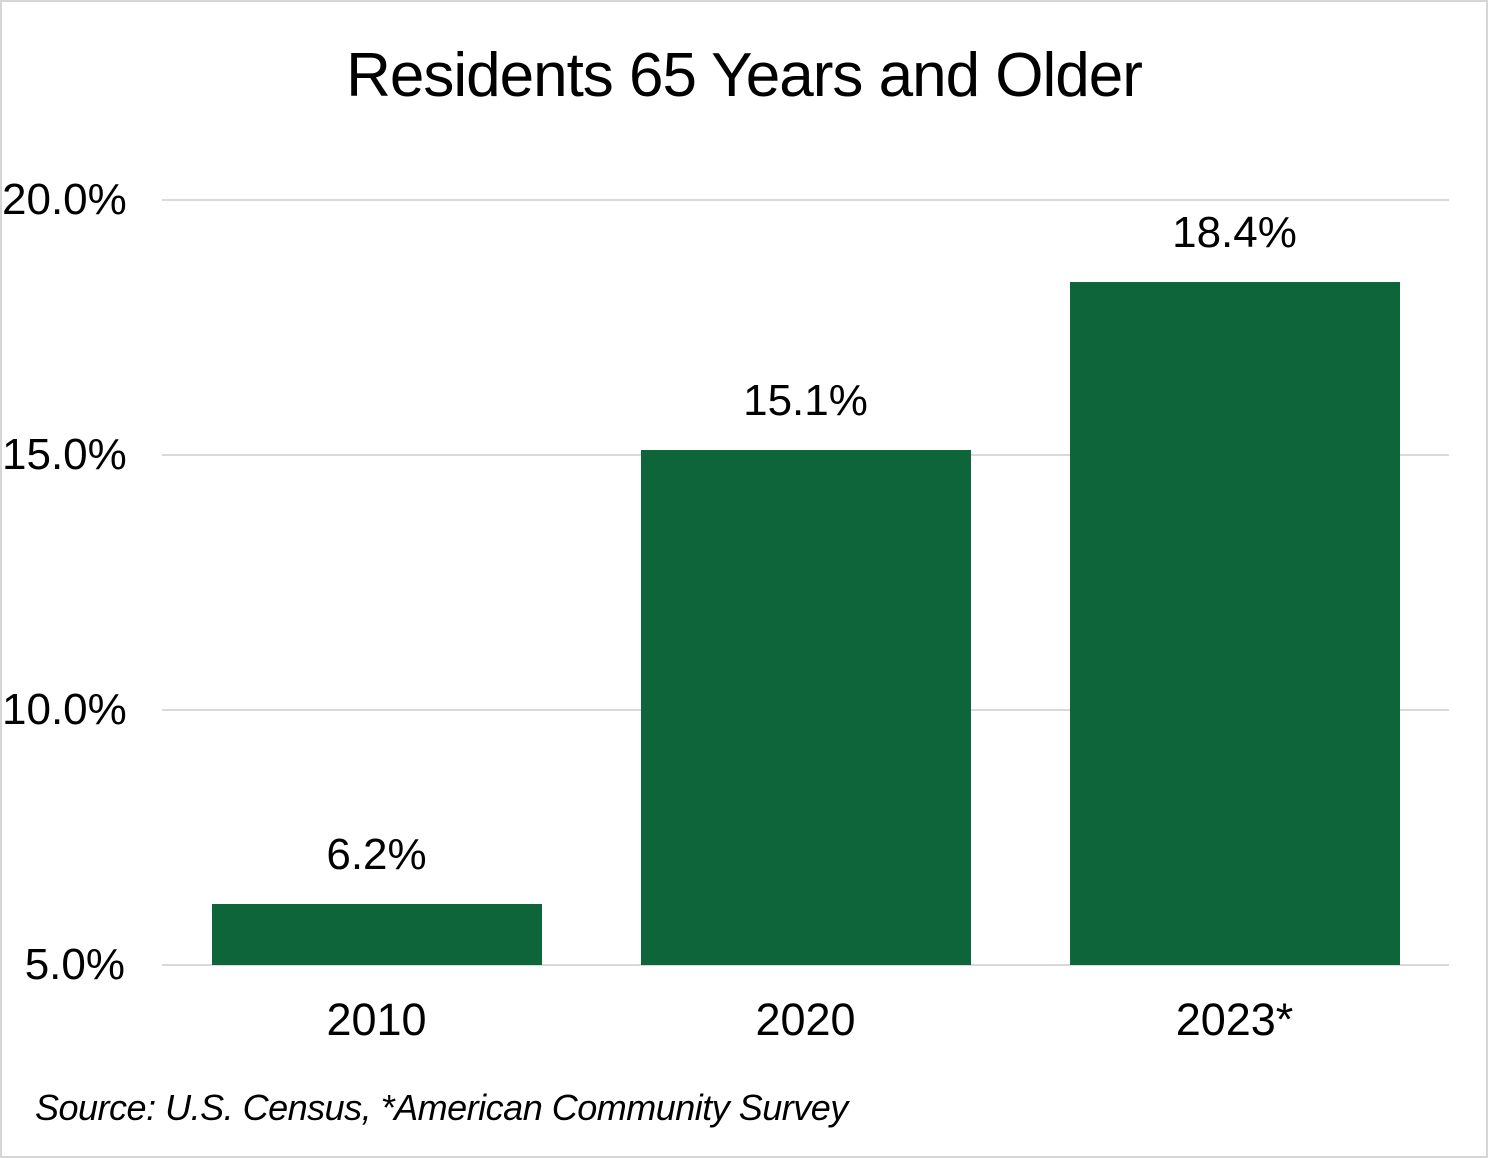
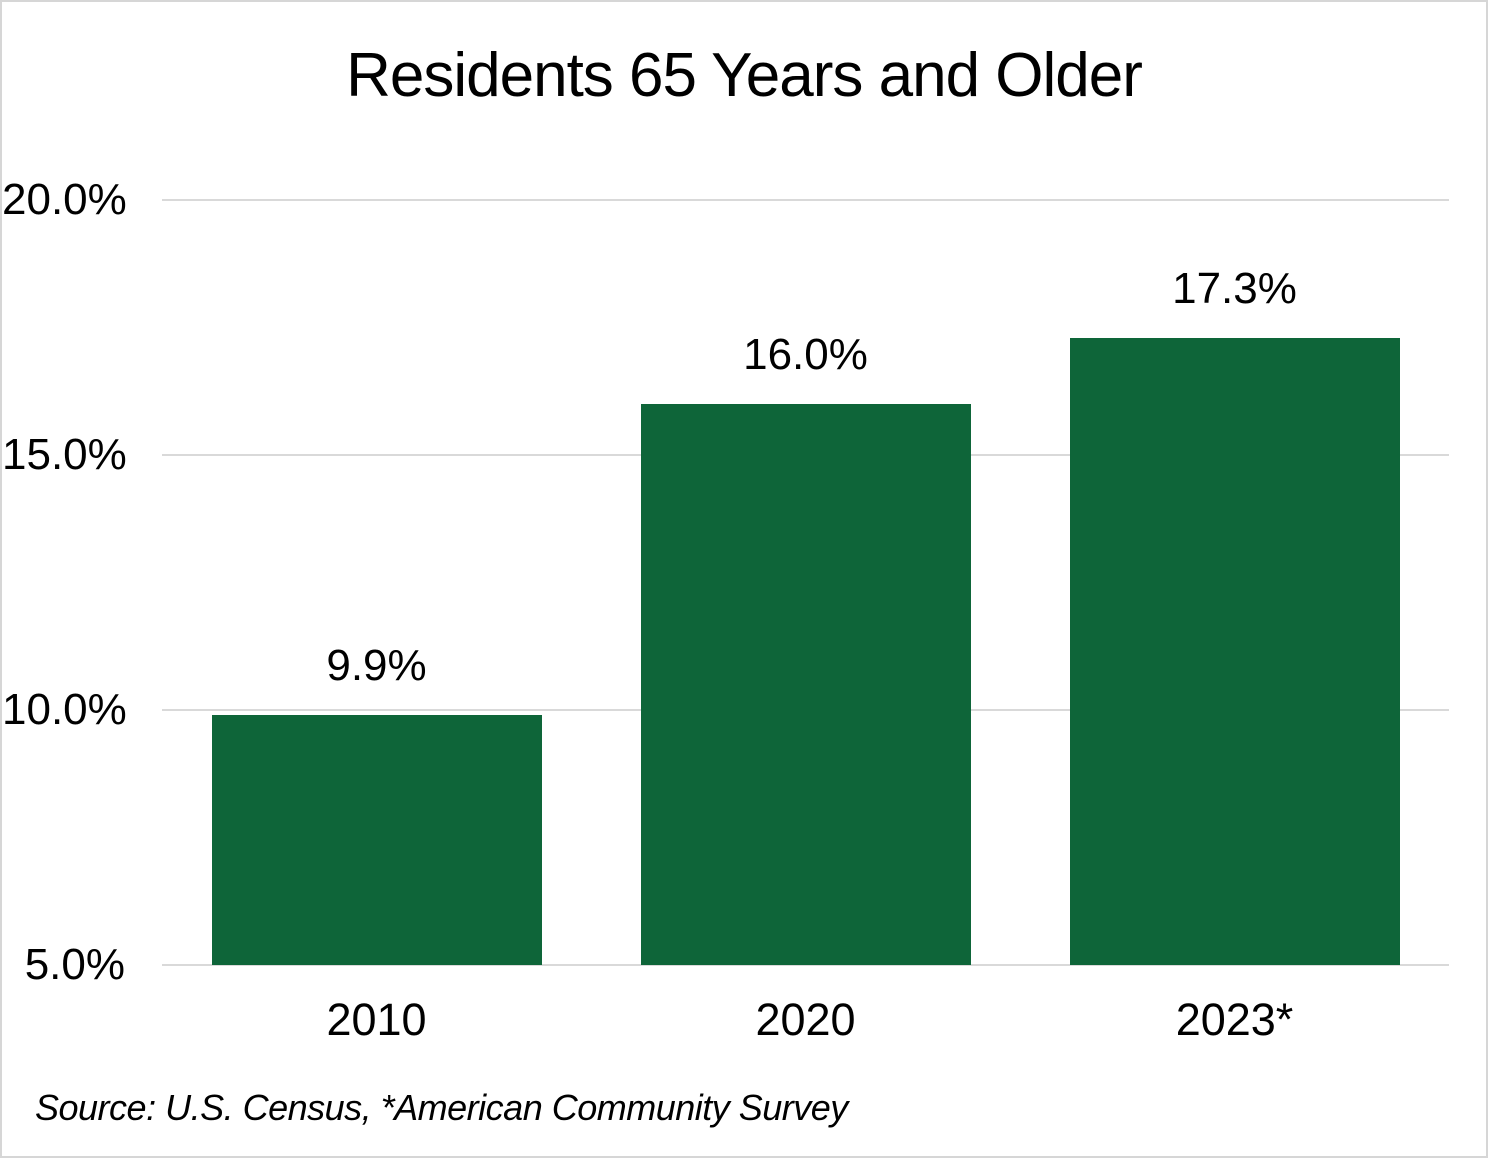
2010: 6.2% -> 9.9%
2020: 15.1% -> 16.0%
2023*: 18.4% -> 17.3%
